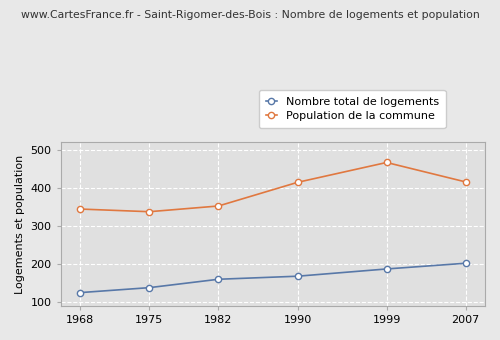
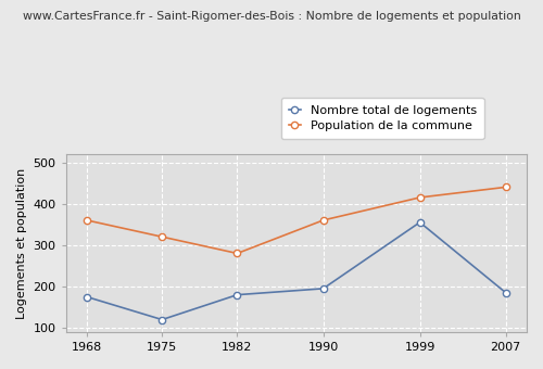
Nombre total de logements/1968: 125 -> 175
Population de la commune/1968: 344 -> 360
Nombre total de logements/1975: 138 -> 120
Population de la commune/1975: 337 -> 320
Nombre total de logements/1982: 160 -> 180
Population de la commune/1982: 352 -> 280
Nombre total de logements/1990: 168 -> 195
Population de la commune/1990: 414 -> 360
Nombre total de logements/1999: 187 -> 355
Population de la commune/1999: 466 -> 415
Nombre total de logements/2007: 202 -> 185
Population de la commune/2007: 415 -> 440
